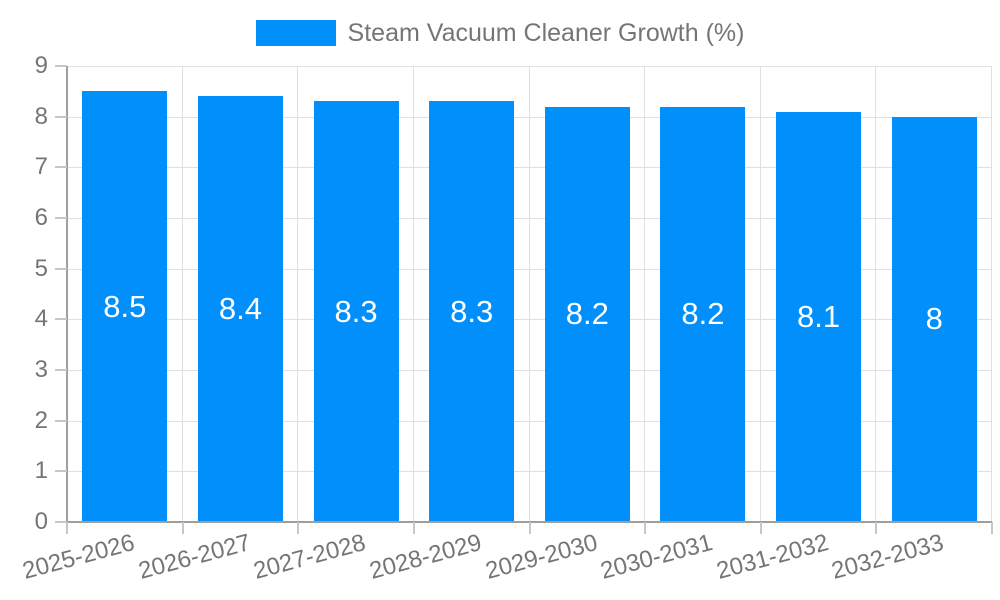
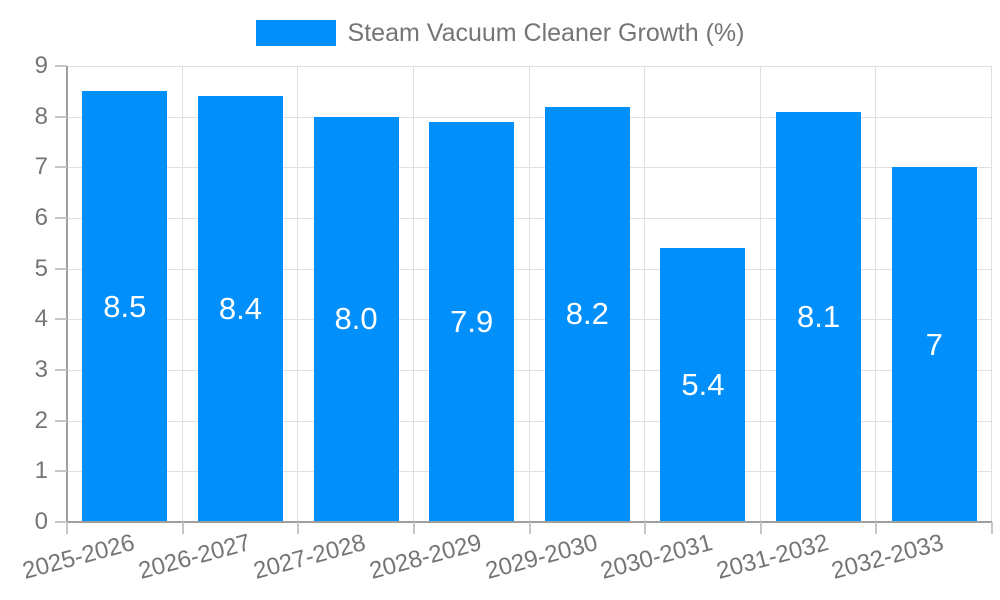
2027-2028: 8.3 -> 8.0
2028-2029: 8.3 -> 7.9
2030-2031: 8.2 -> 5.4
2032-2033: 8 -> 7
